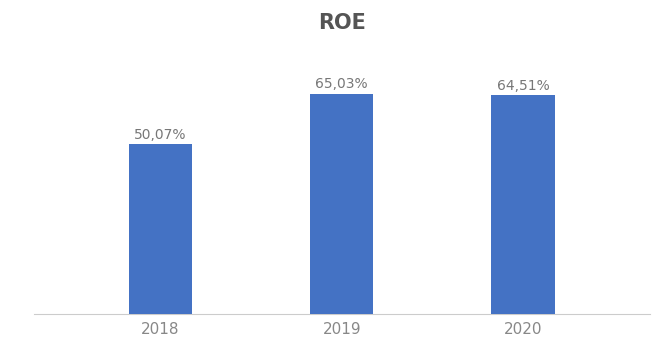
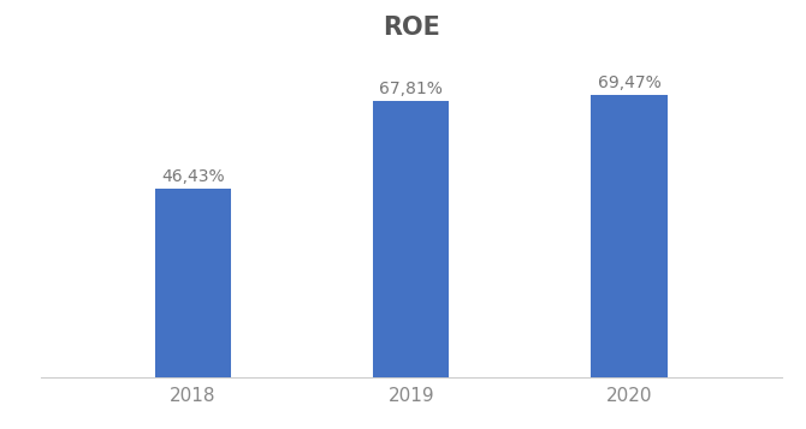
2018: 50,07% -> 46,43%
2019: 65,03% -> 67,81%
2020: 64,51% -> 69,47%
